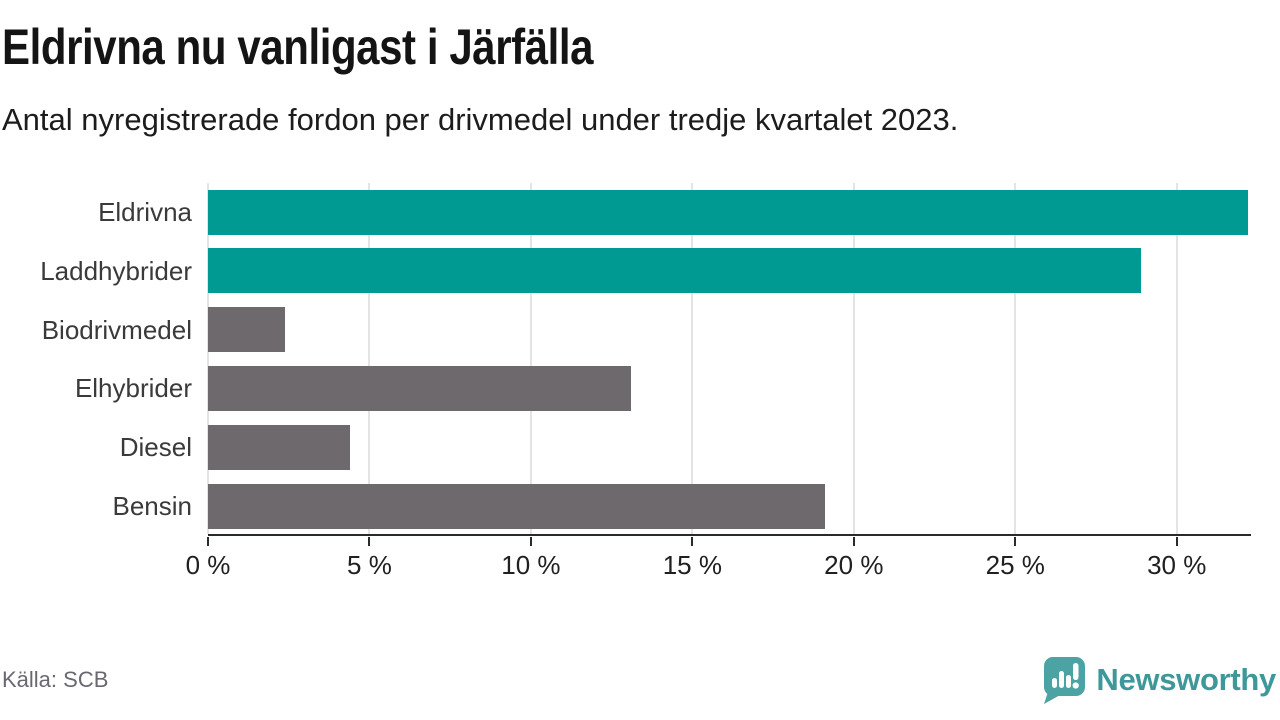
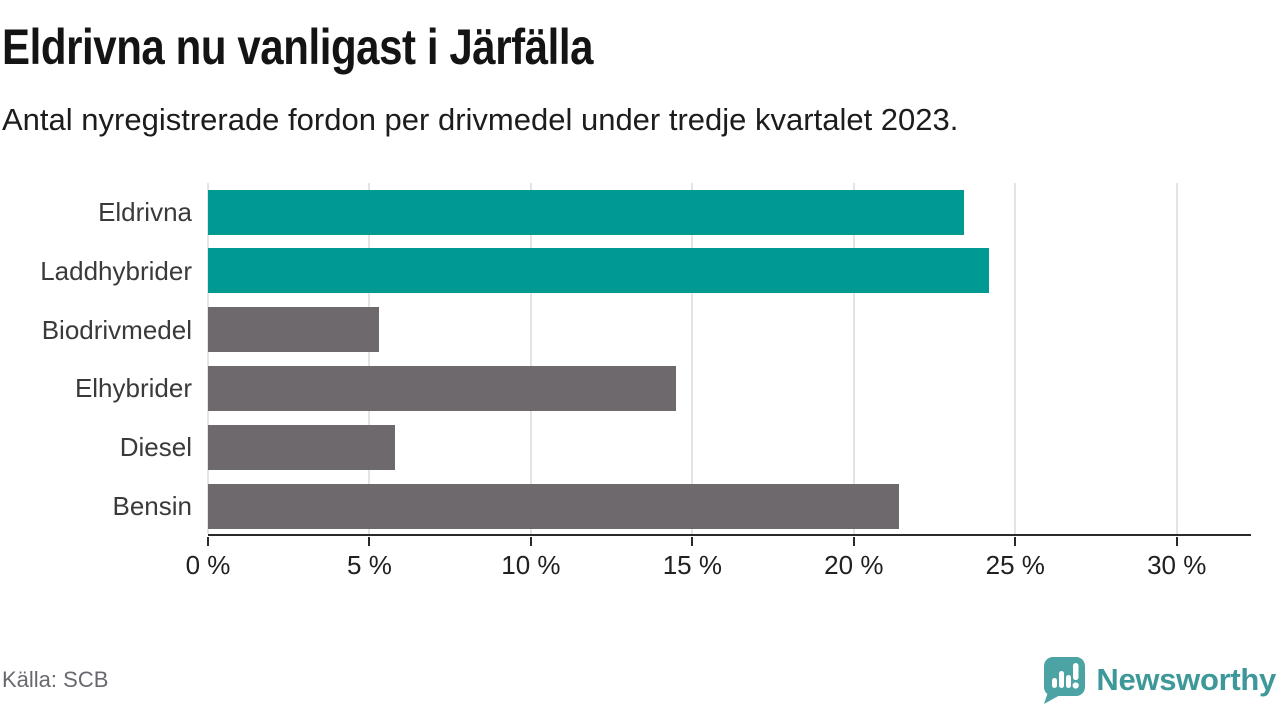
Eldrivna: 32.2% -> 23.4%
Laddhybrider: 28.9% -> 24.2%
Biodrivmedel: 2.4% -> 5.3%
Elhybrider: 13.1% -> 14.5%
Diesel: 4.4% -> 5.8%
Bensin: 19.1% -> 21.4%
